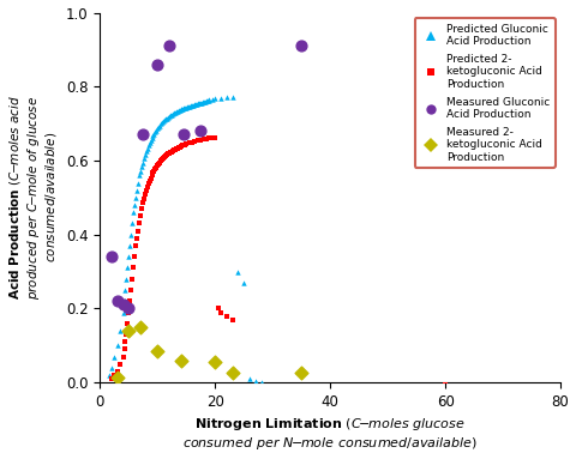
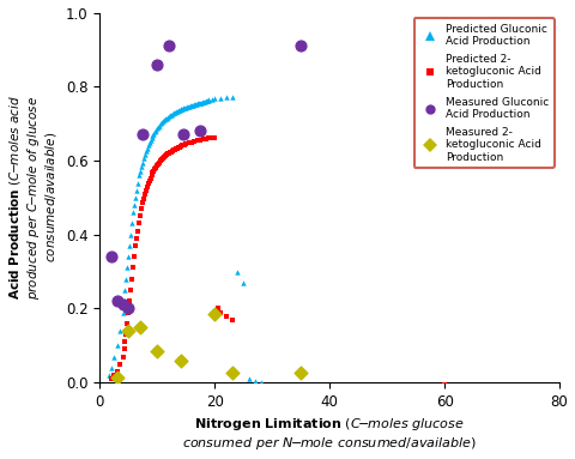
Measured 2- ketogluconic Acid Production/20: 0.055 -> 0.185
